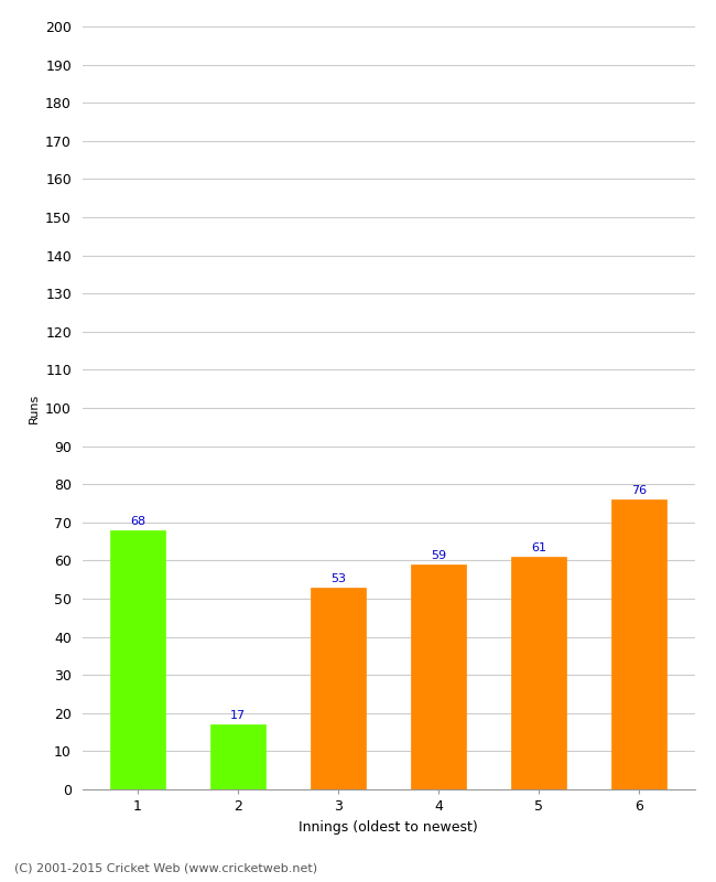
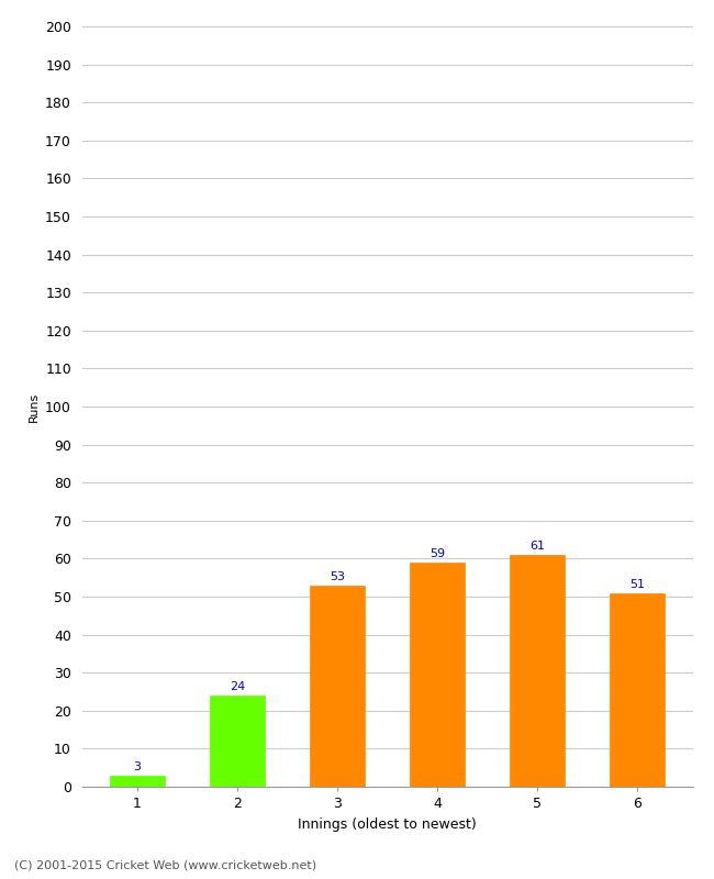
1: 68 -> 3
2: 17 -> 24
6: 76 -> 51
